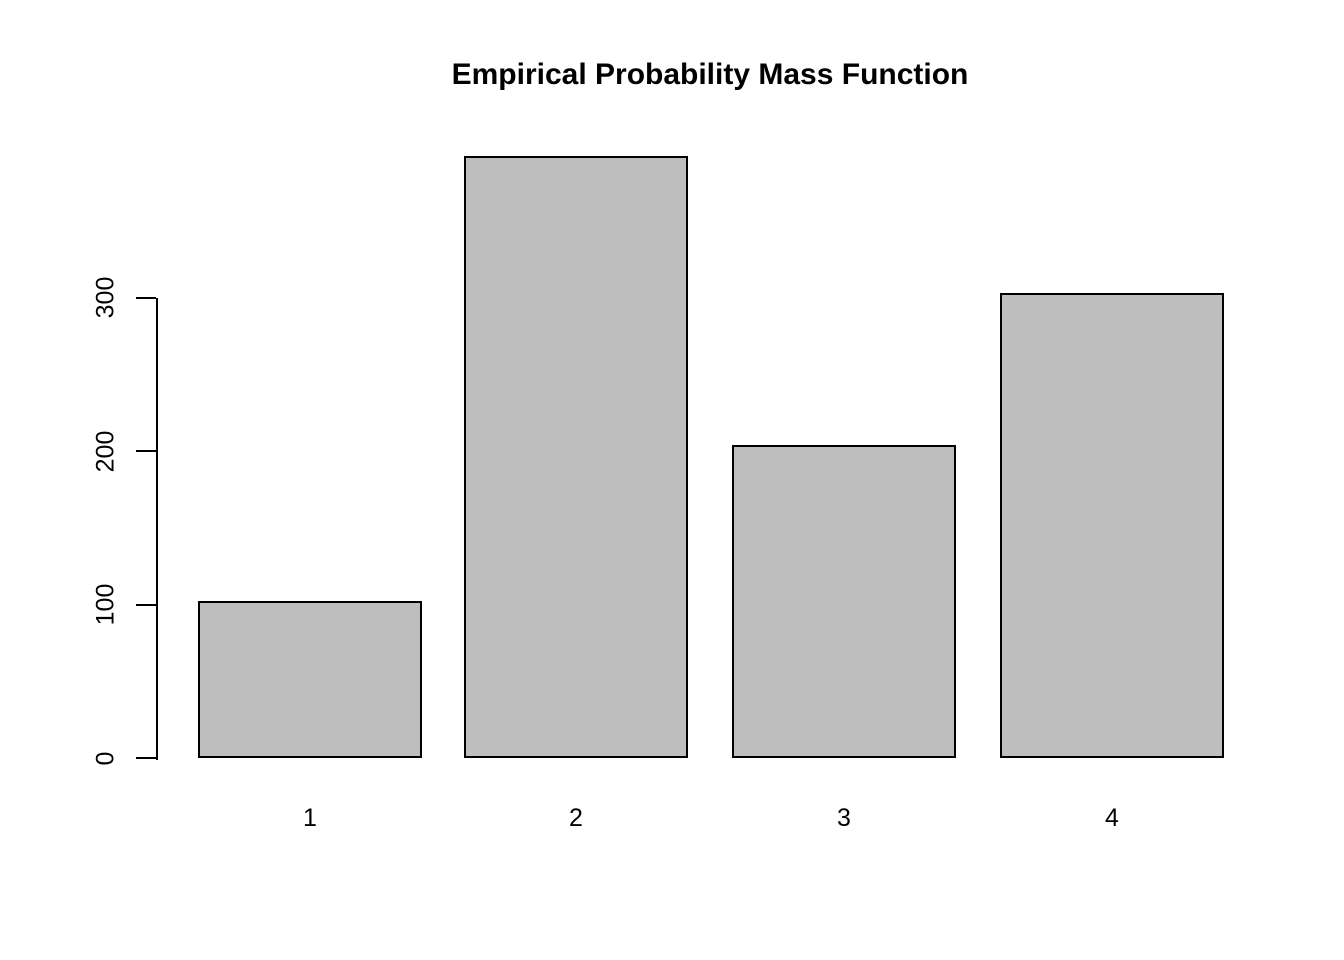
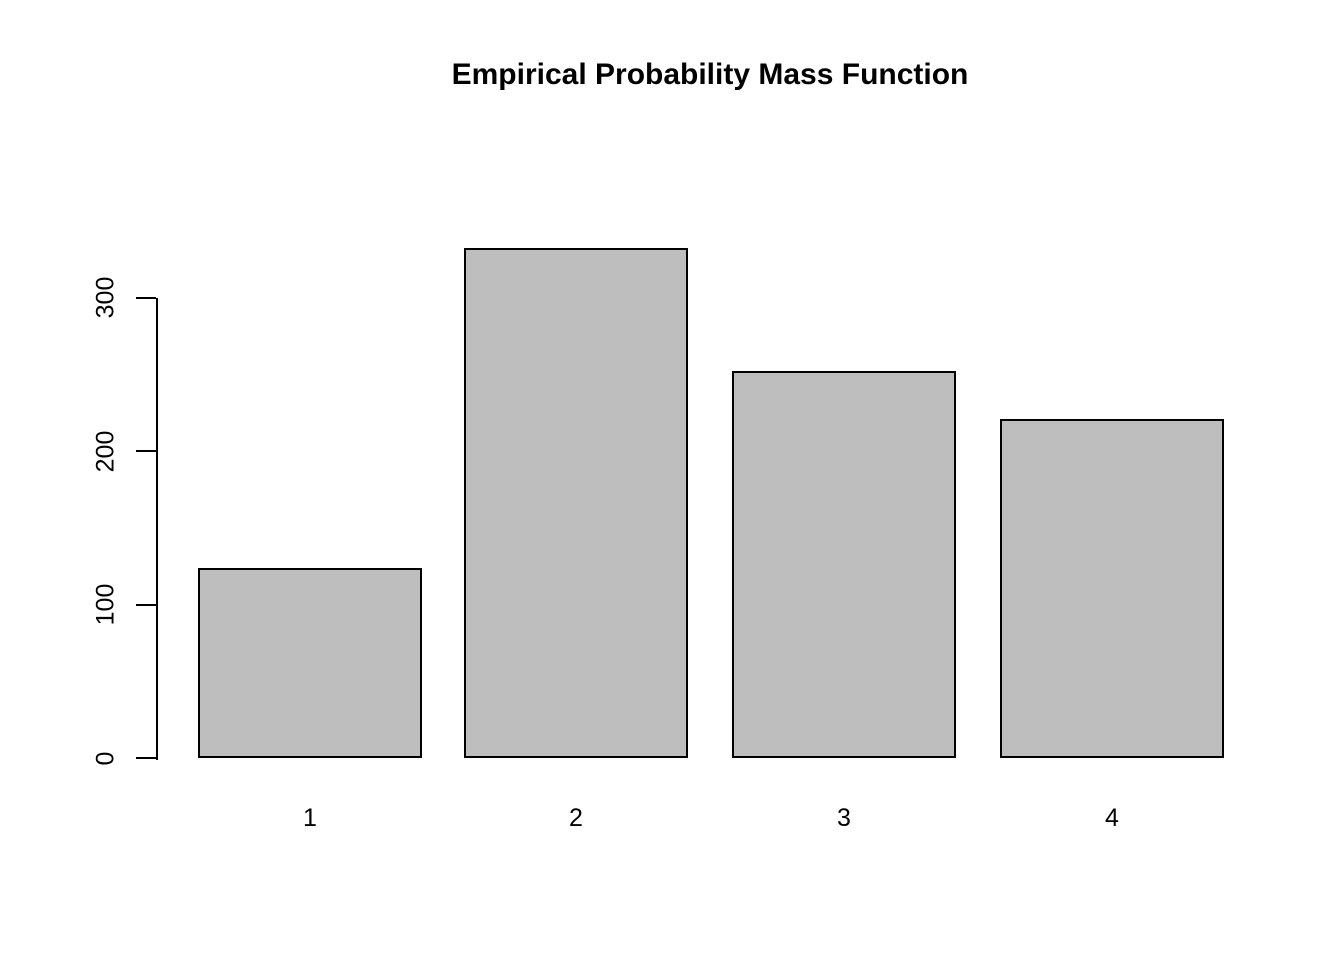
1: 102 -> 124
2: 392 -> 332
3: 204 -> 252
4: 303 -> 221
